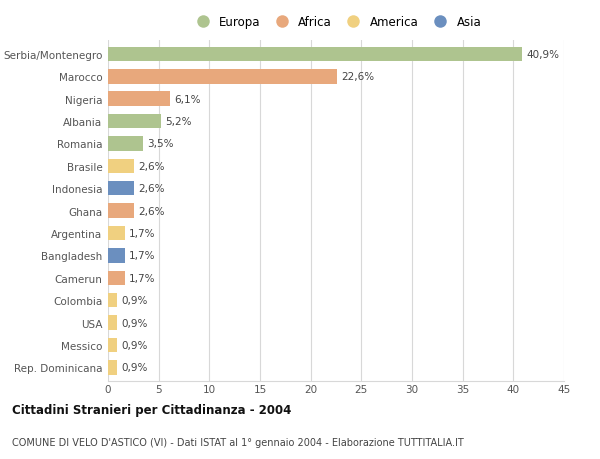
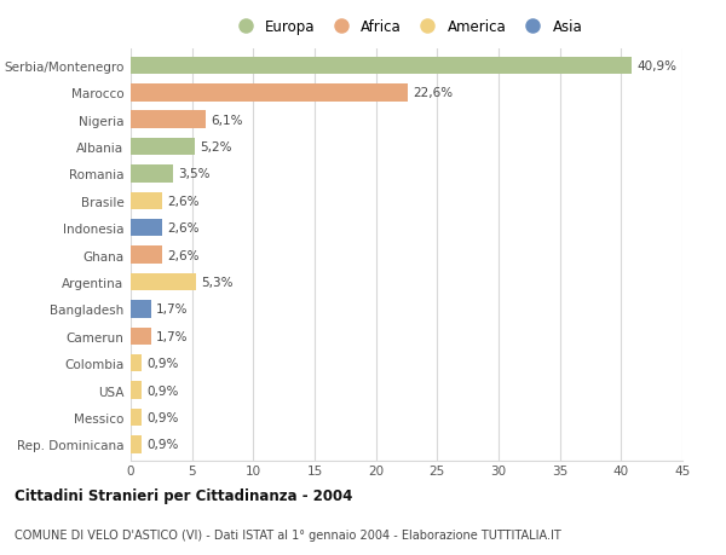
Argentina: 1,7% -> 5,3%
